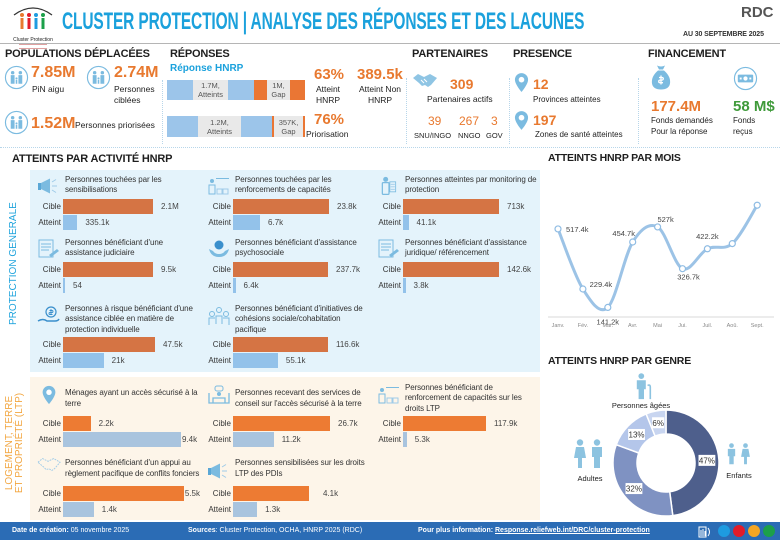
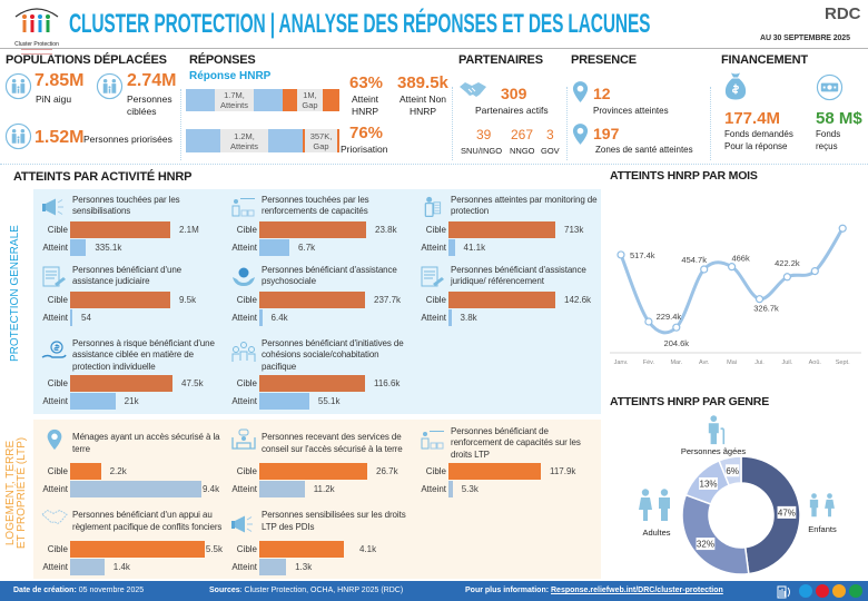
ATTEINTS HNRP PAR MOIS/Mar.: 141.2k -> 204.6k
ATTEINTS HNRP PAR MOIS/Mai: 527k -> 466k
